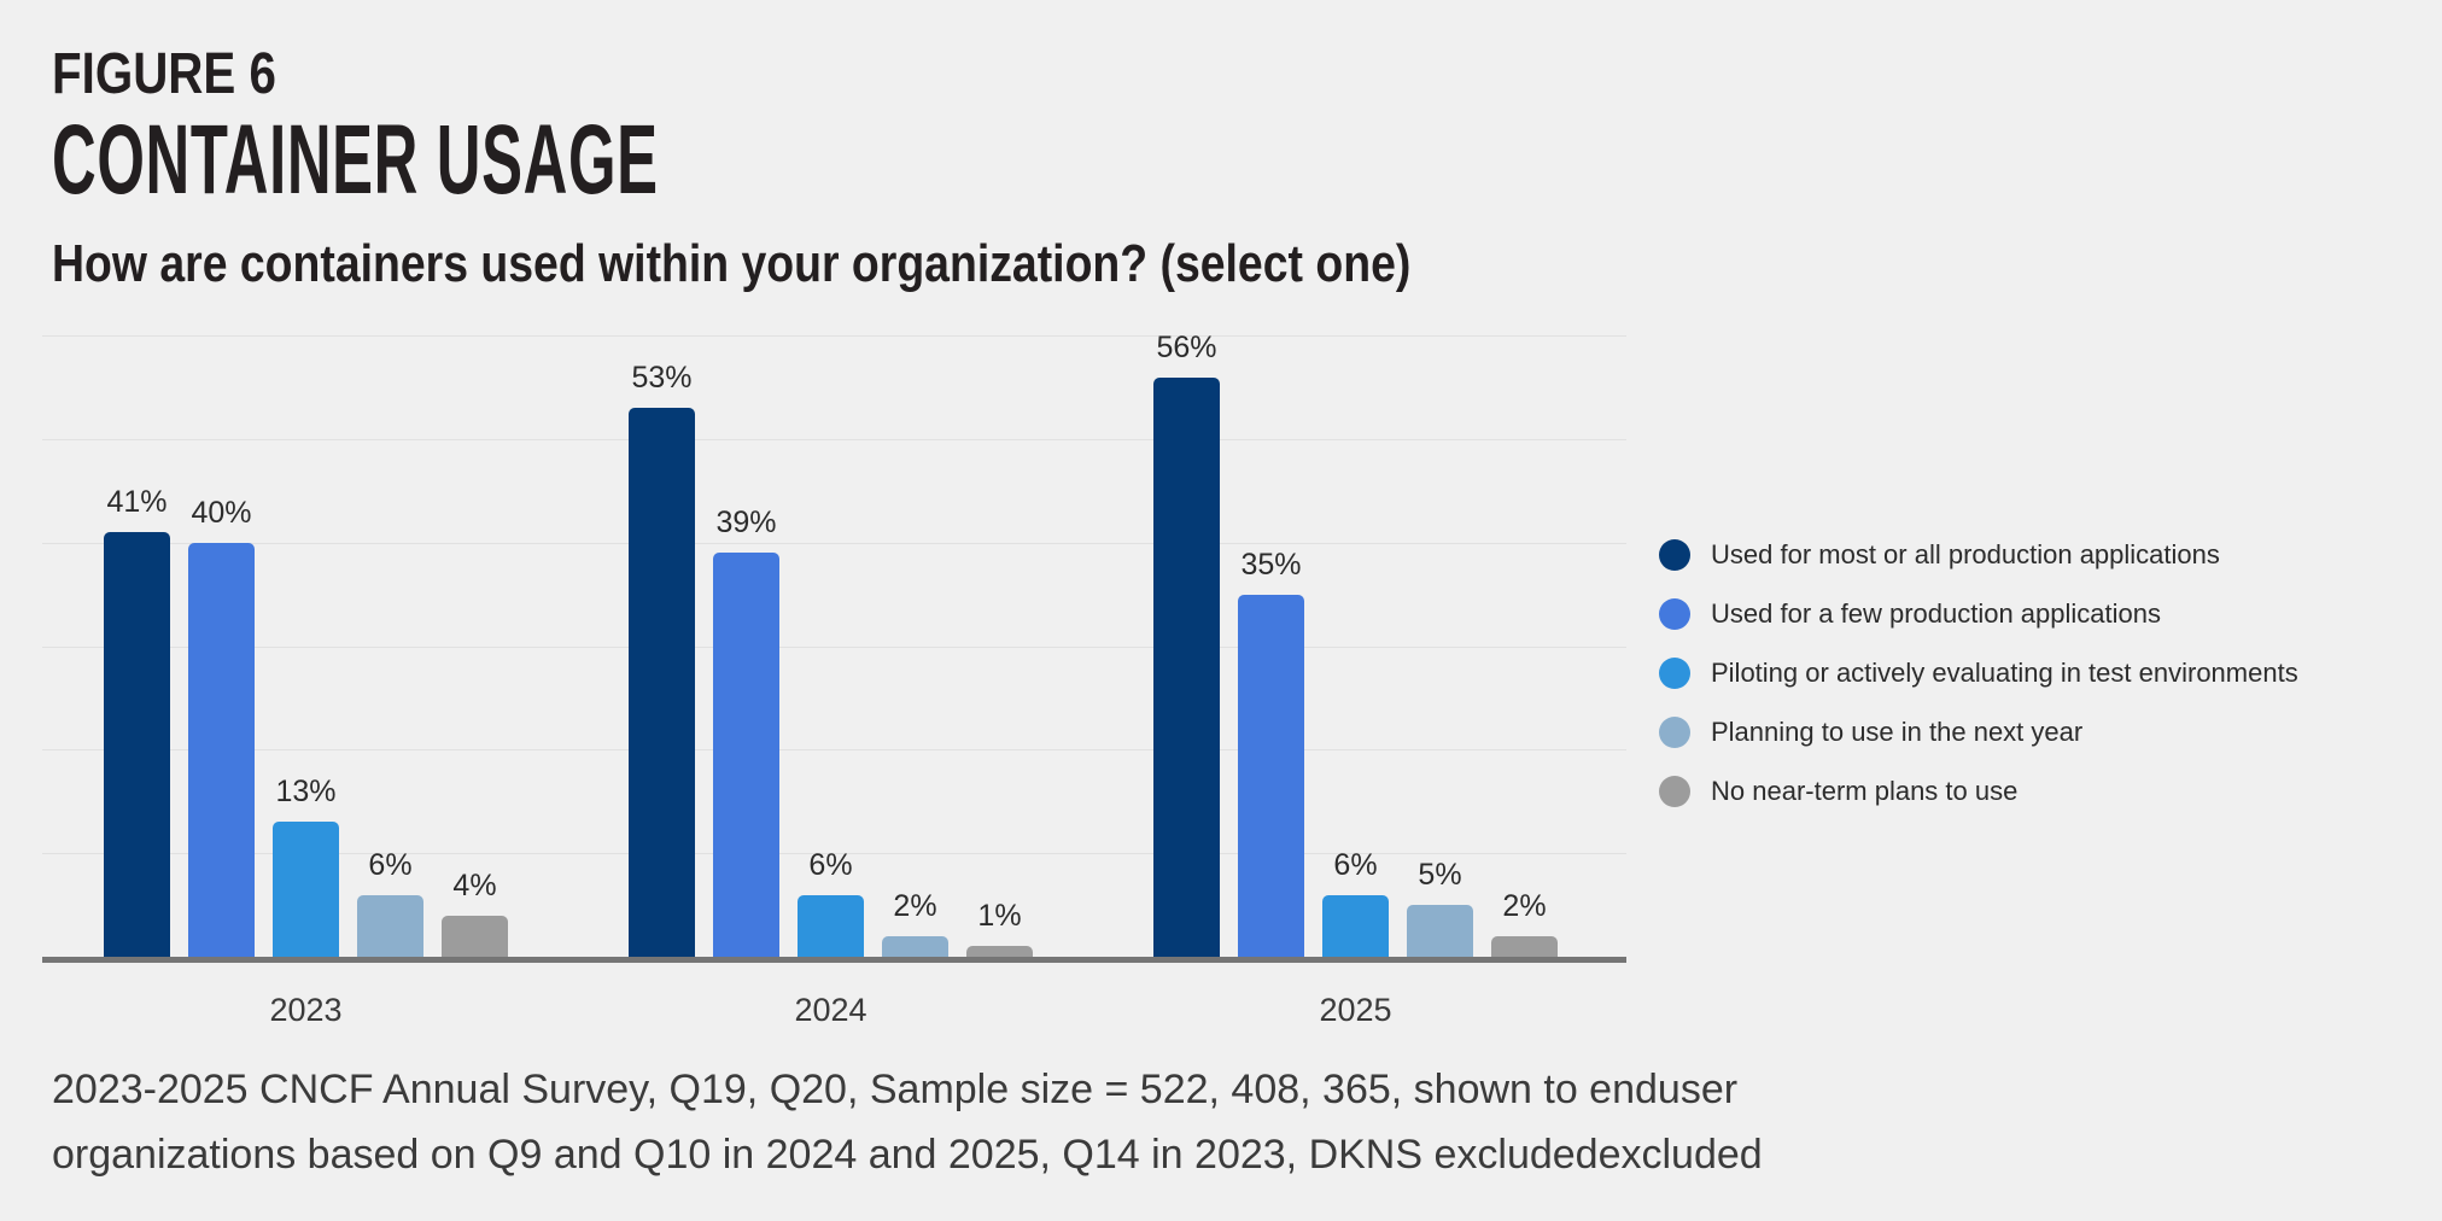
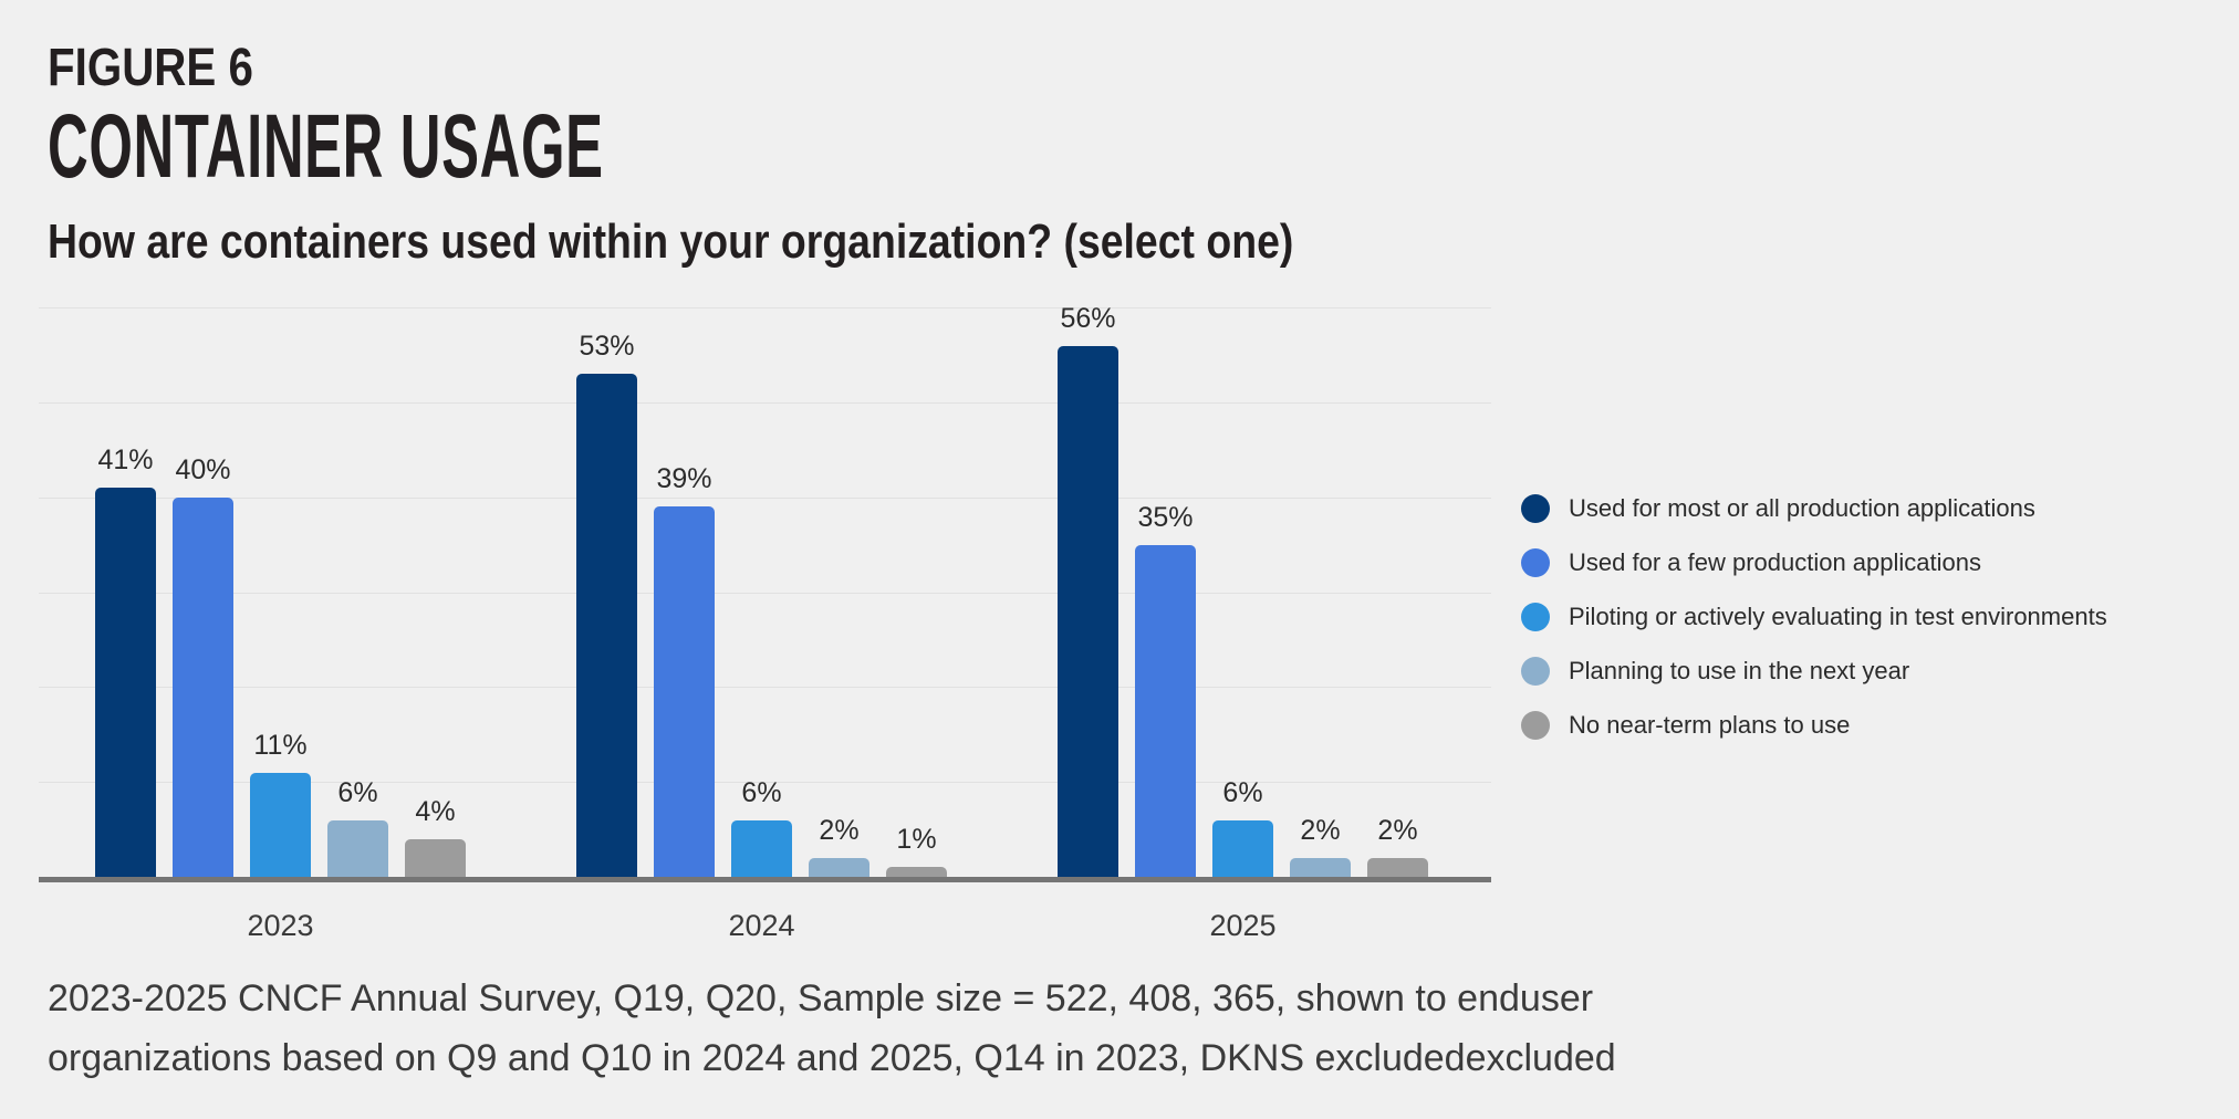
Piloting or actively evaluating in test environments/2023: 13% -> 11%
Planning to use in the next year/2025: 5% -> 2%
